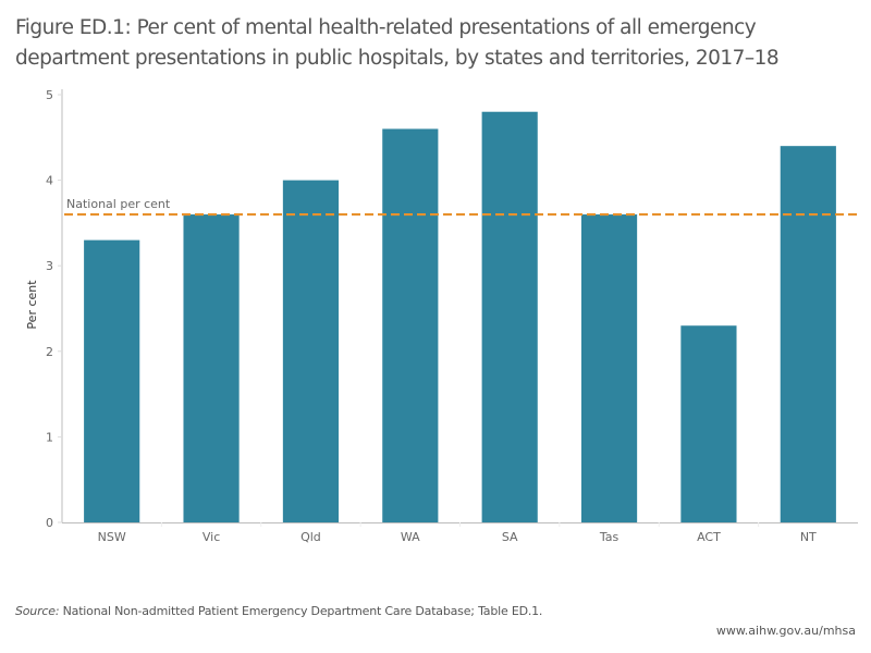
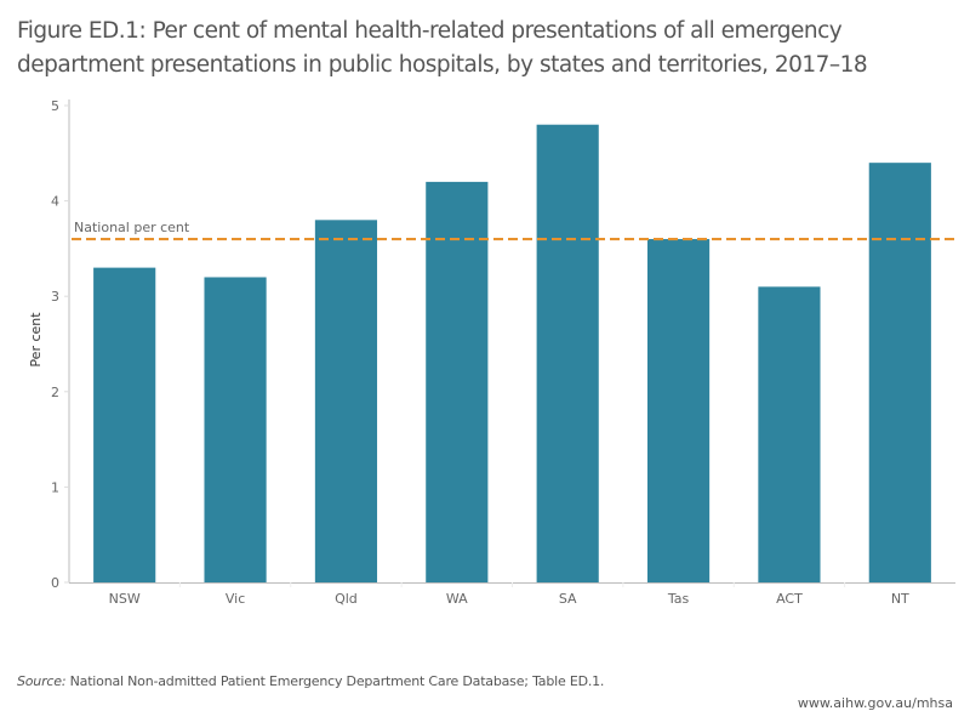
Vic: 3.6 -> 3.2
Qld: 4.0 -> 3.8
WA: 4.6 -> 4.2
ACT: 2.3 -> 3.1
